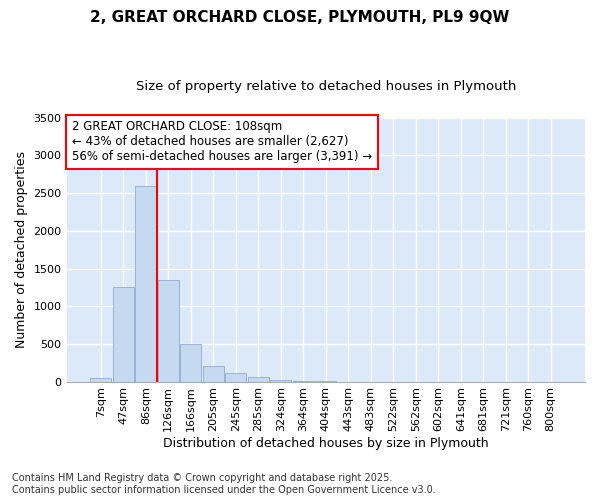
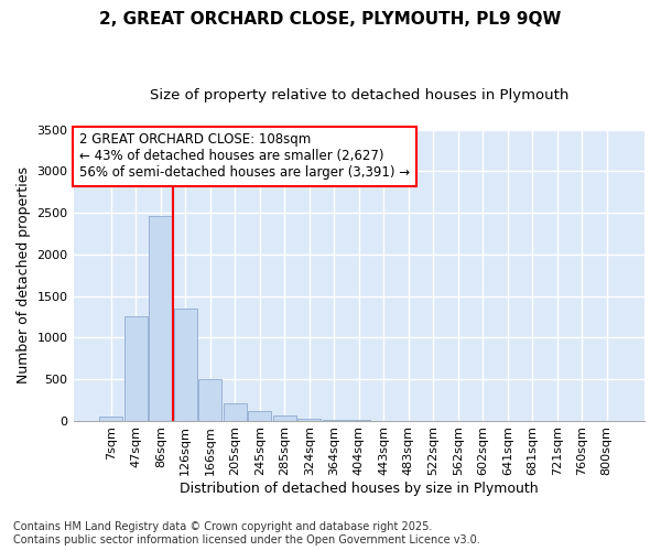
86sqm: 2600 -> 2460
